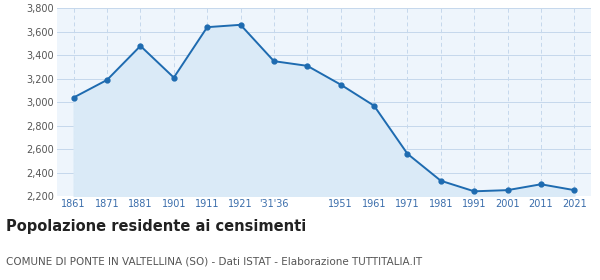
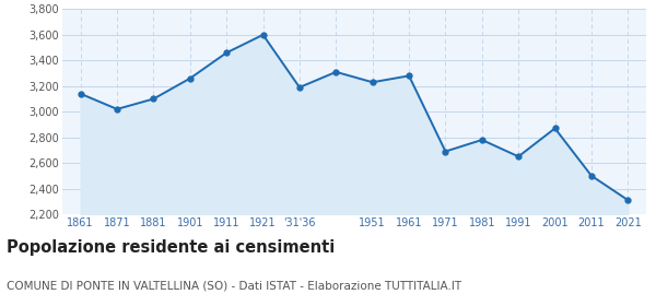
1861: 3,040 -> 3,140
1871: 3,190 -> 3,020
1881: 3,480 -> 3,100
1901: 3,210 -> 3,260
1911: 3,640 -> 3,460
1921: 3,660 -> 3,600
'31'36: 3,350 -> 3,190
1951: 3,150 -> 3,230
1961: 2,970 -> 3,280
1971: 2,560 -> 2,690
1981: 2,330 -> 2,780
1991: 2,240 -> 2,650
2001: 2,250 -> 2,870
2011: 2,300 -> 2,500
2021: 2,250 -> 2,310
